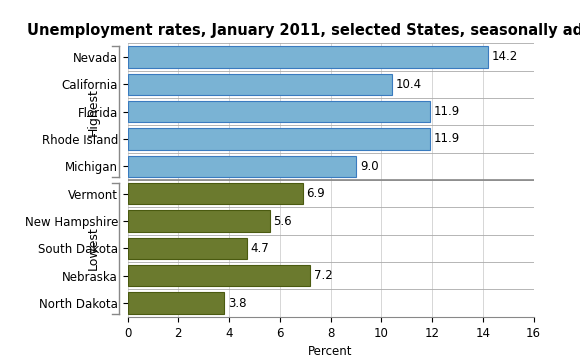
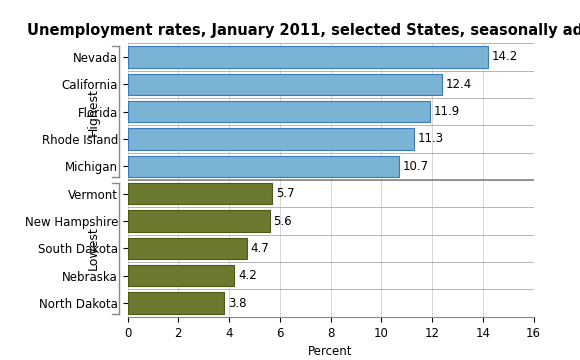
California: 10.4 -> 12.4
Rhode Island: 11.9 -> 11.3
Michigan: 9.0 -> 10.7
Vermont: 6.9 -> 5.7
Nebraska: 7.2 -> 4.2
